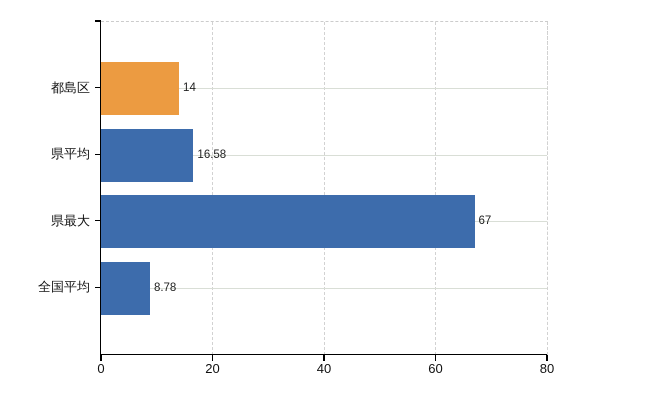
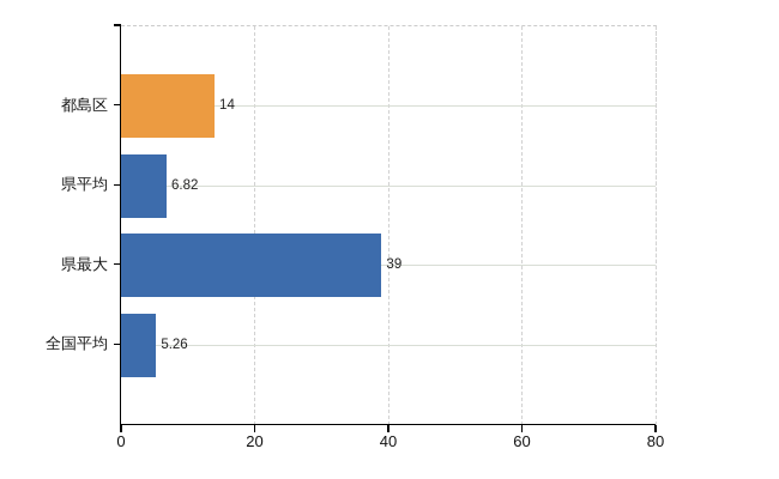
県平均: 16.58 -> 6.82
県最大: 67 -> 39
全国平均: 8.78 -> 5.26
